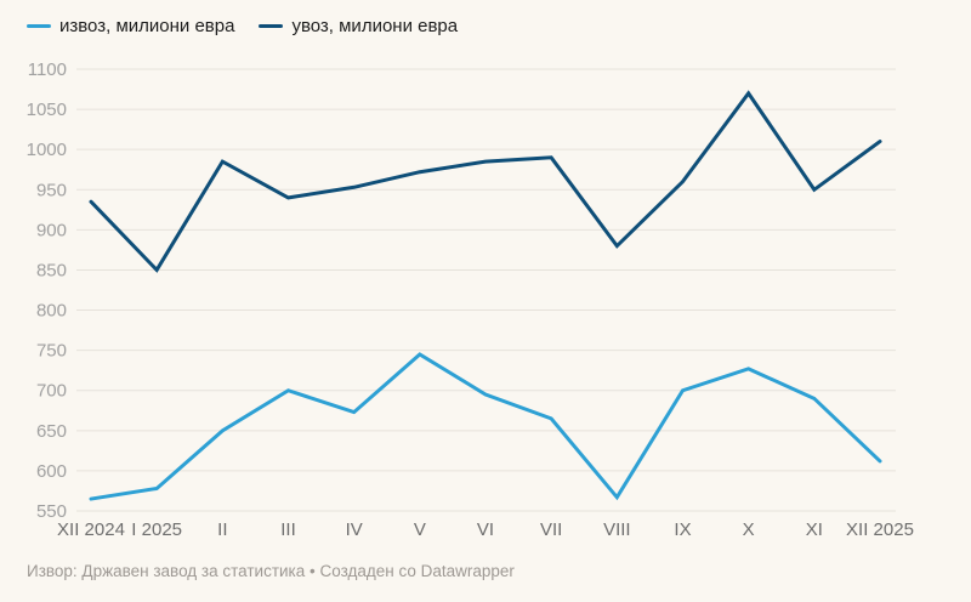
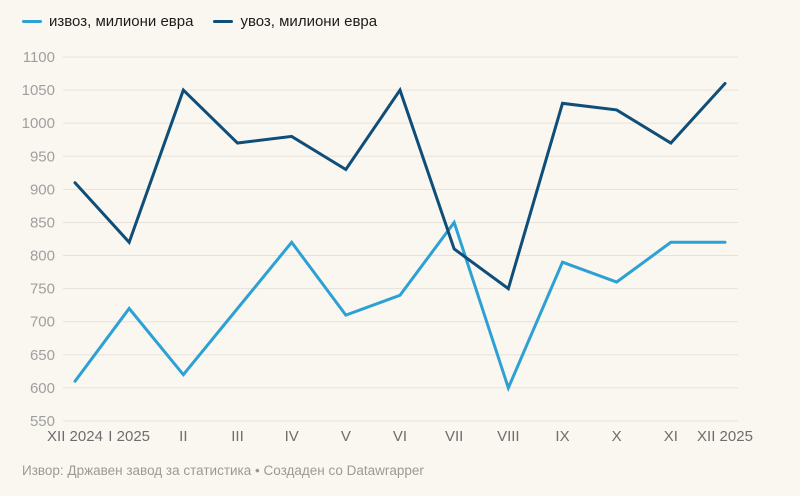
извоз, милиони евра/XII 2024: 560 -> 610
увоз, милиони евра/XII 2024: 940 -> 910
извоз, милиони евра/I 2025: 580 -> 720
увоз, милиони евра/I 2025: 850 -> 820
извоз, милиони евра/II: 650 -> 620
увоз, милиони евра/II: 980 -> 1050
извоз, милиони евра/III: 700 -> 720
увоз, милиони евра/III: 940 -> 970
извоз, милиони евра/IV: 670 -> 820
увоз, милиони евра/IV: 950 -> 980
извоз, милиони евра/V: 740 -> 710
увоз, милиони евра/V: 970 -> 930
извоз, милиони евра/VI: 700 -> 740
увоз, милиони евра/VI: 980 -> 1050
извоз, милиони евра/VII: 660 -> 850
увоз, милиони евра/VII: 990 -> 810
извоз, милиони евра/VIII: 570 -> 600
увоз, милиони евра/VIII: 880 -> 750
извоз, милиони евра/IX: 700 -> 790
увоз, милиони евра/IX: 960 -> 1030
извоз, милиони евра/X: 730 -> 760
увоз, милиони евра/X: 1070 -> 1020
извоз, милиони евра/XI: 690 -> 820
увоз, милиони евра/XI: 950 -> 970
извоз, милиони евра/XII 2025: 610 -> 820
увоз, милиони евра/XII 2025: 1010 -> 1060
